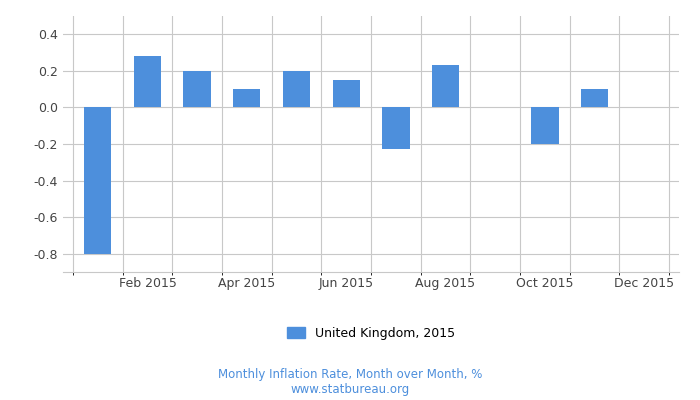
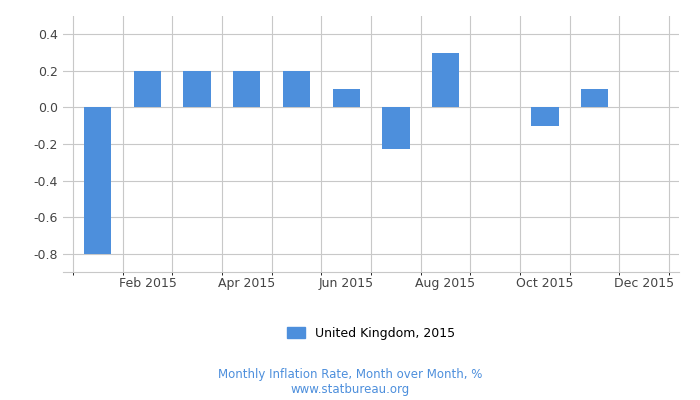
Feb 2015: 0.28 -> 0.20
Apr 2015: 0.10 -> 0.20
Jun 2015: 0.15 -> 0.10
Aug 2015: 0.23 -> 0.30
Oct 2015: -0.20 -> -0.10
